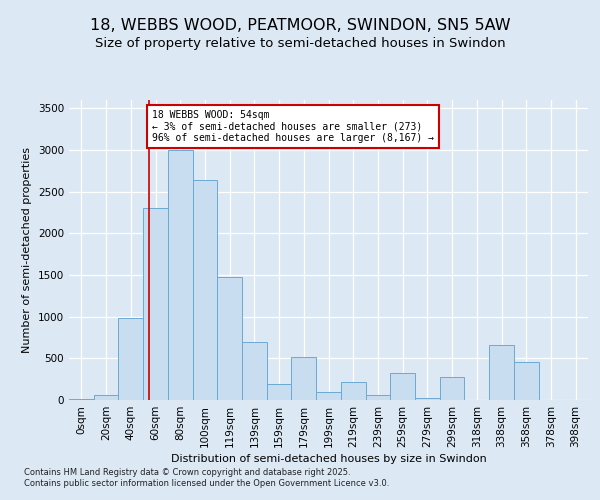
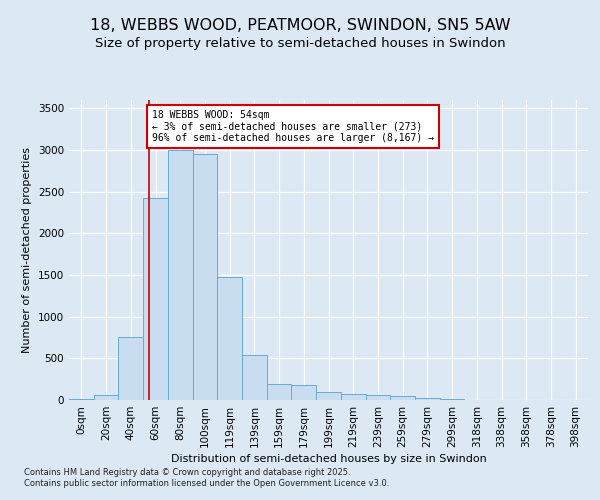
40sqm: 980 -> 760
60sqm: 2300 -> 2420
100sqm: 2640 -> 2950
139sqm: 700 -> 540
179sqm: 520 -> 180
219sqm: 220 -> 80
259sqm: 320 -> 50
299sqm: 280 -> 10
338sqm: 660 -> 0
358sqm: 460 -> 0
